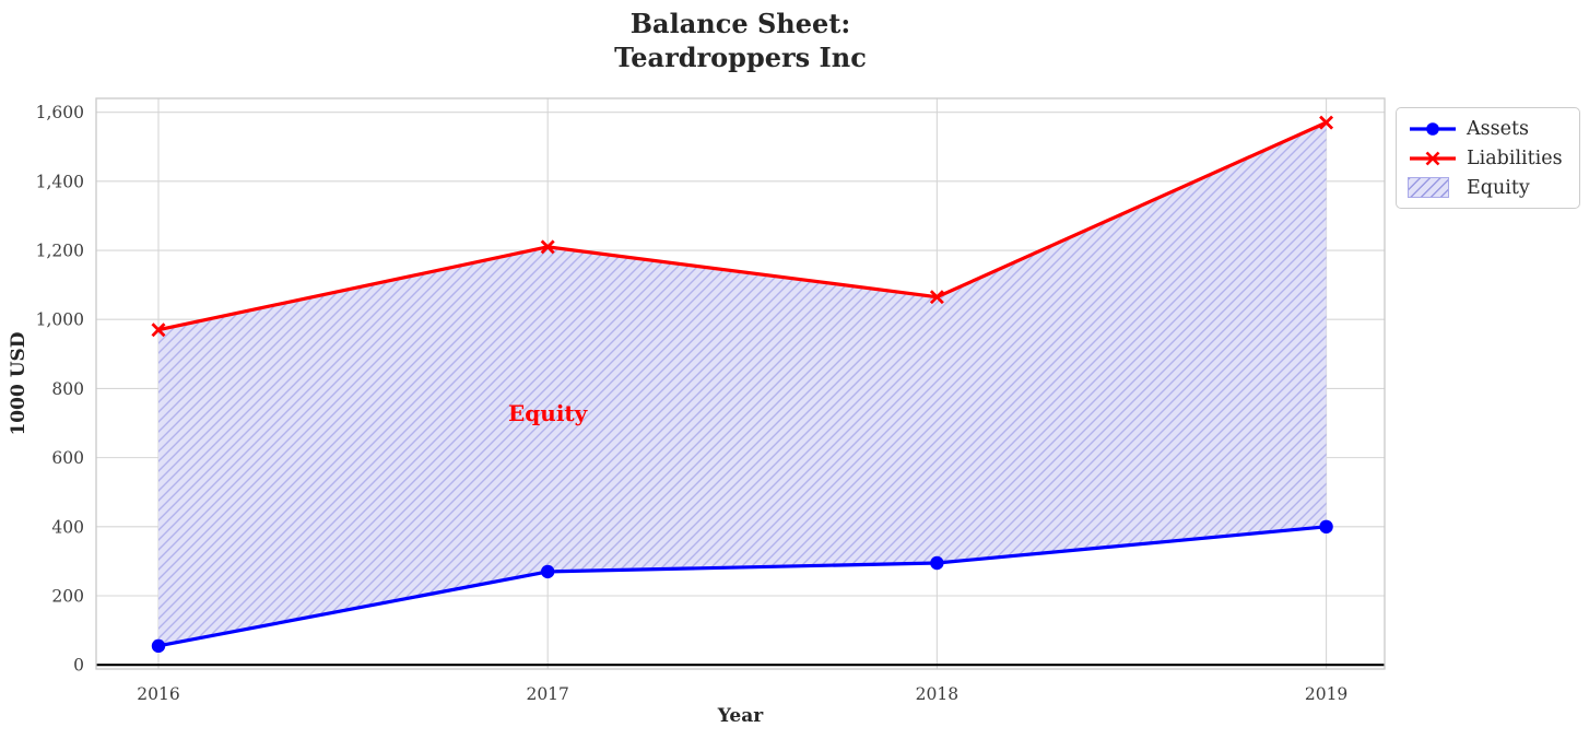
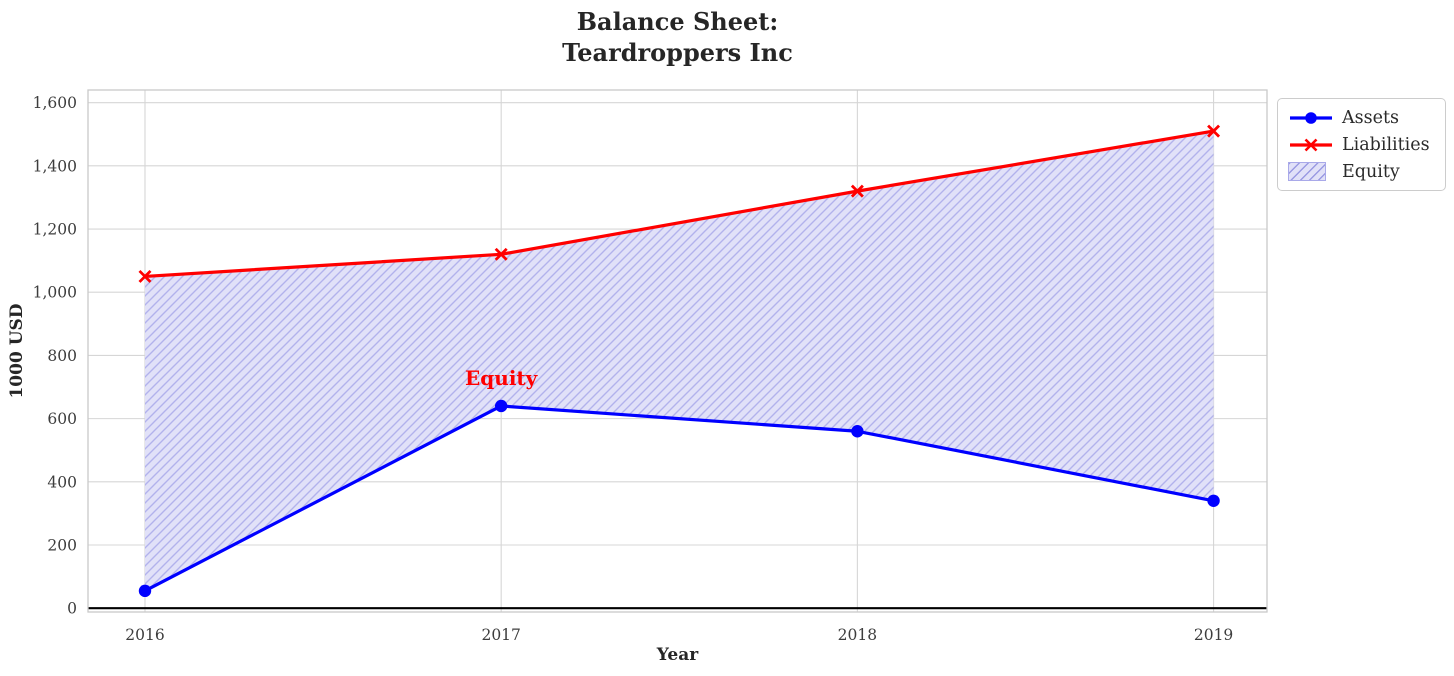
Liabilities/2016: 970 -> 1050
Assets/2017: 270 -> 640
Liabilities/2017: 1210 -> 1120
Assets/2018: 300 -> 560
Liabilities/2018: 1060 -> 1320
Assets/2019: 400 -> 340
Liabilities/2019: 1570 -> 1510
